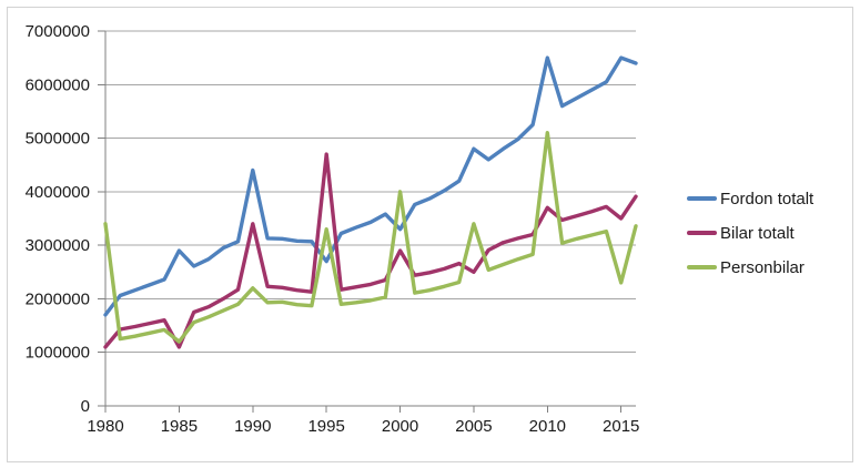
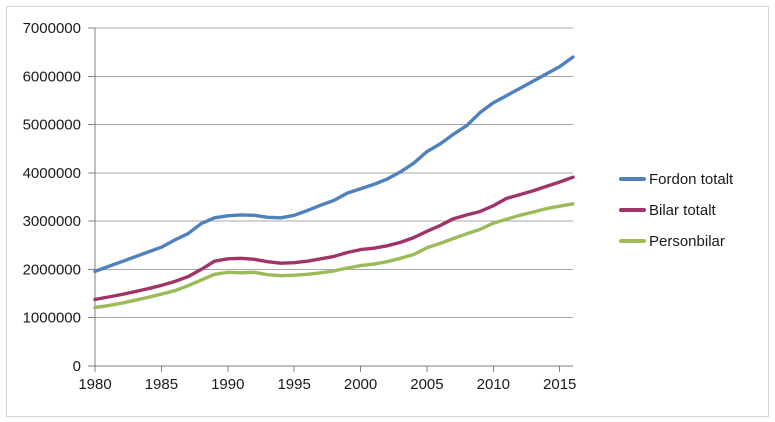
Fordon totalt/1980: 1700000 -> 2000000
Bilar totalt/1980: 1100000 -> 1400000
Personbilar/1980: 3400000 -> 1200000
Fordon totalt/1985: 2900000 -> 2500000
Bilar totalt/1985: 1100000 -> 1700000
Personbilar/1985: 1200000 -> 1500000
Fordon totalt/1990: 4400000 -> 3100000
Bilar totalt/1990: 3400000 -> 2200000
Personbilar/1990: 2200000 -> 1900000
Fordon totalt/1995: 2700000 -> 3100000
Bilar totalt/1995: 4700000 -> 2100000
Personbilar/1995: 3300000 -> 1900000
Fordon totalt/2000: 3300000 -> 3700000
Bilar totalt/2000: 2900000 -> 2400000
Personbilar/2000: 4000000 -> 2100000
Fordon totalt/2005: 4800000 -> 4400000
Bilar totalt/2005: 2500000 -> 2800000
Personbilar/2005: 3400000 -> 2400000
Fordon totalt/2010: 6500000 -> 5400000
Bilar totalt/2010: 3700000 -> 3300000
Personbilar/2010: 5100000 -> 3000000
Fordon totalt/2015: 6500000 -> 6200000
Bilar totalt/2015: 3500000 -> 3800000
Personbilar/2015: 2300000 -> 3300000
